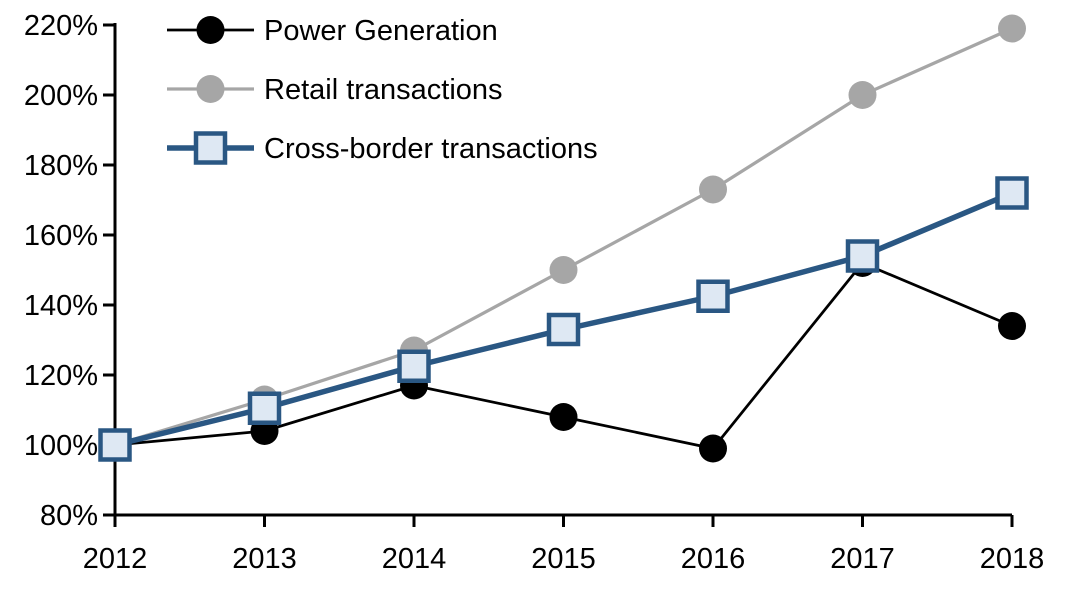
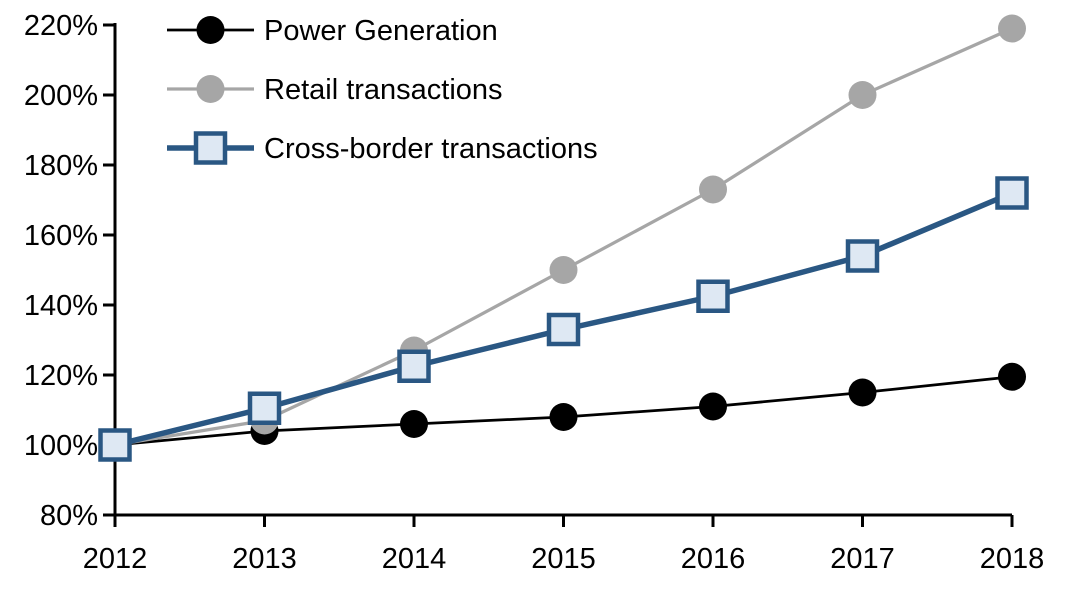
Retail transactions/2013: 113% -> 107%
Power Generation/2014: 117% -> 106%
Power Generation/2016: 99% -> 111%
Power Generation/2017: 152% -> 115%
Power Generation/2018: 134% -> 120%
